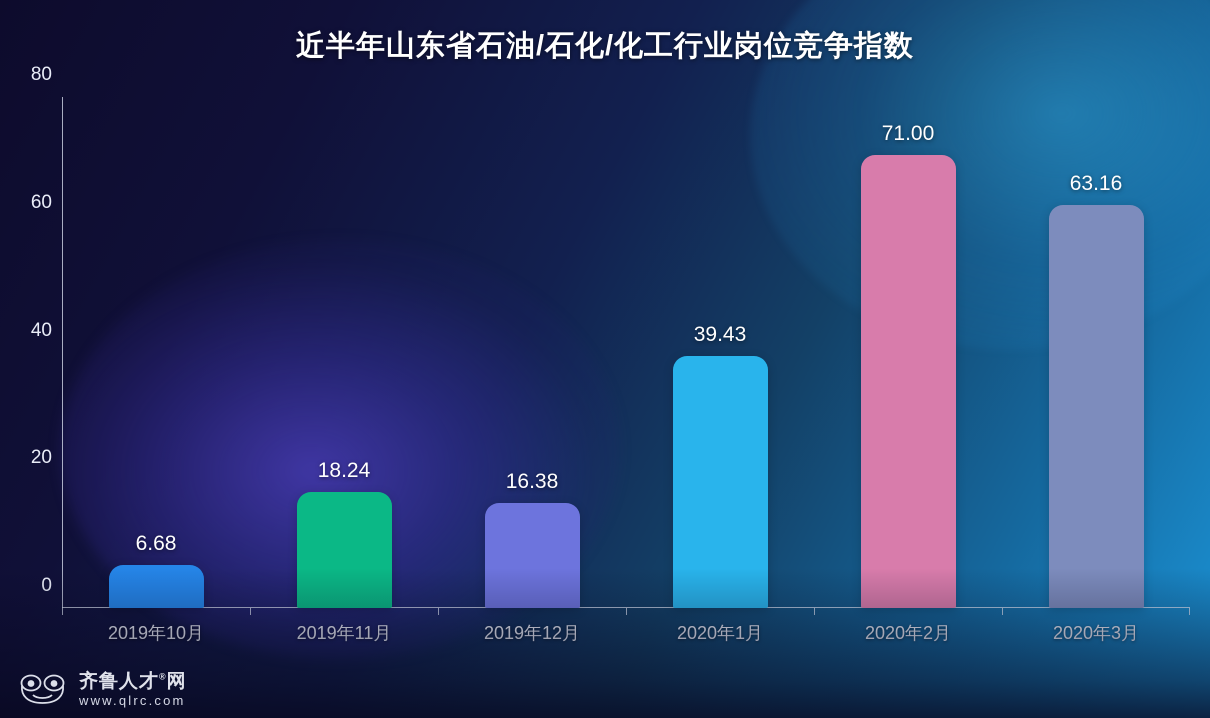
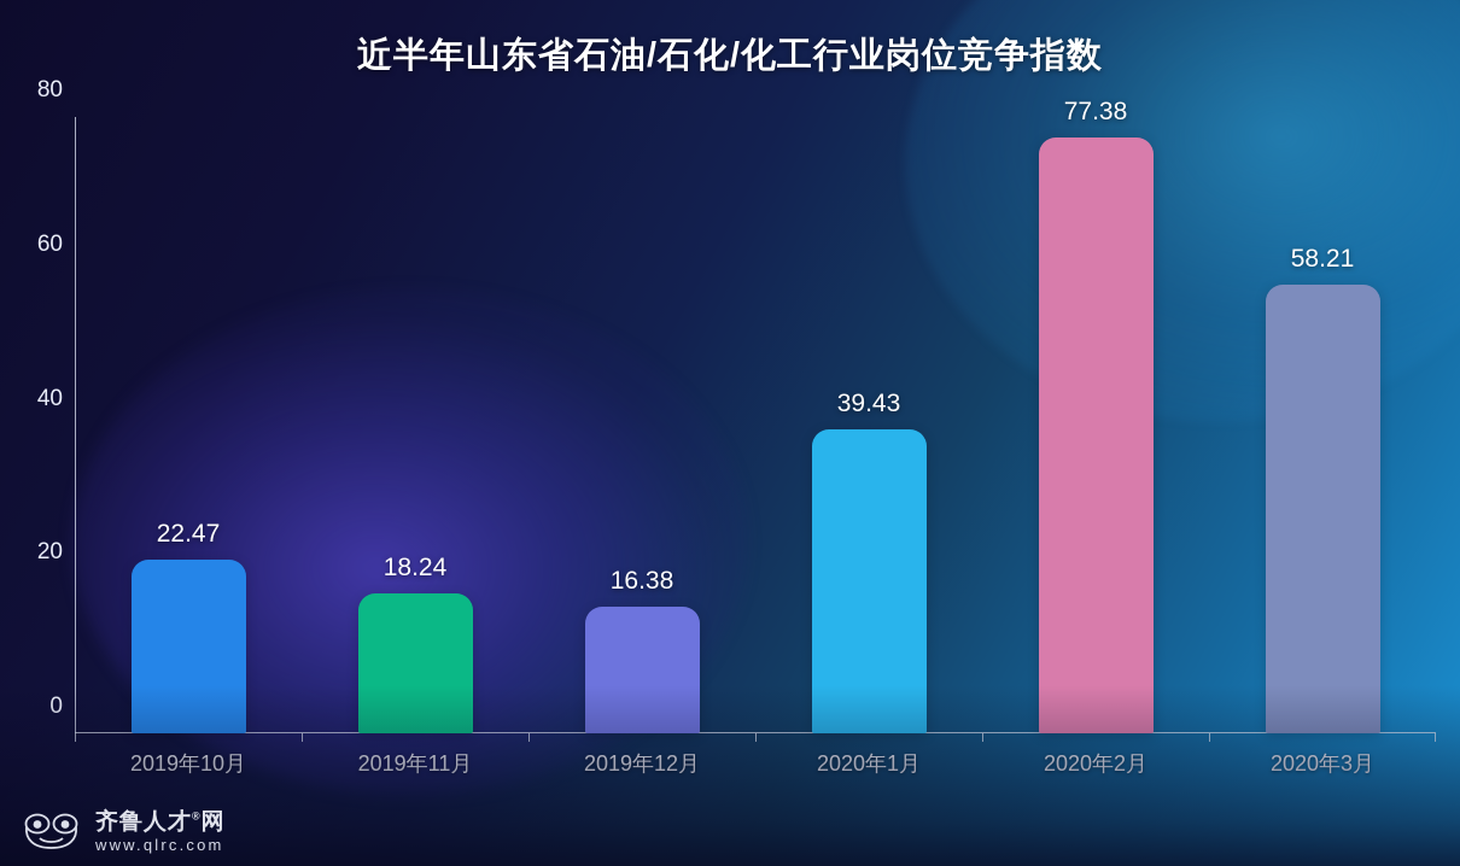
2019年10月: 6.68 -> 22.47
2020年2月: 71.00 -> 77.38
2020年3月: 63.16 -> 58.21
